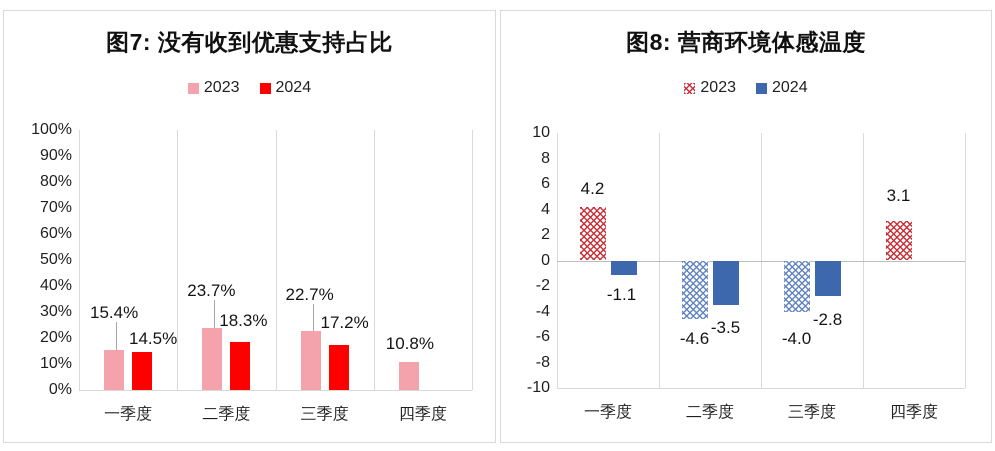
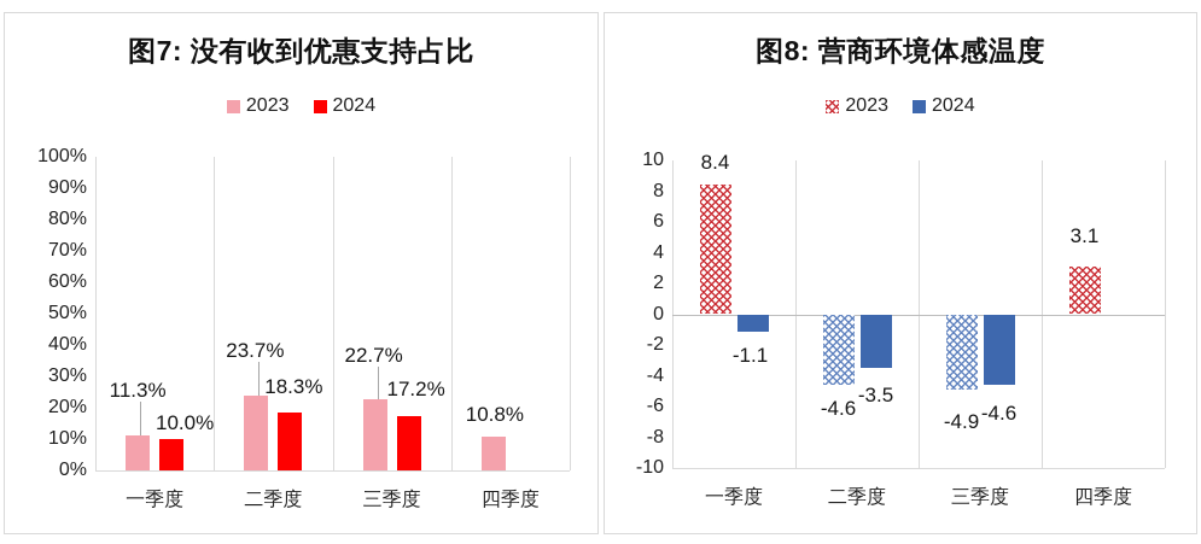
图7: 没有收到优惠支持占比/2023/一季度: 15.4% -> 11.3%
图7: 没有收到优惠支持占比/2024/一季度: 14.5% -> 10.0%
图8: 营商环境体感温度/2023/一季度: 4.2 -> 8.4
图8: 营商环境体感温度/2023/三季度: -4.0 -> -4.9
图8: 营商环境体感温度/2024/三季度: -2.8 -> -4.6
